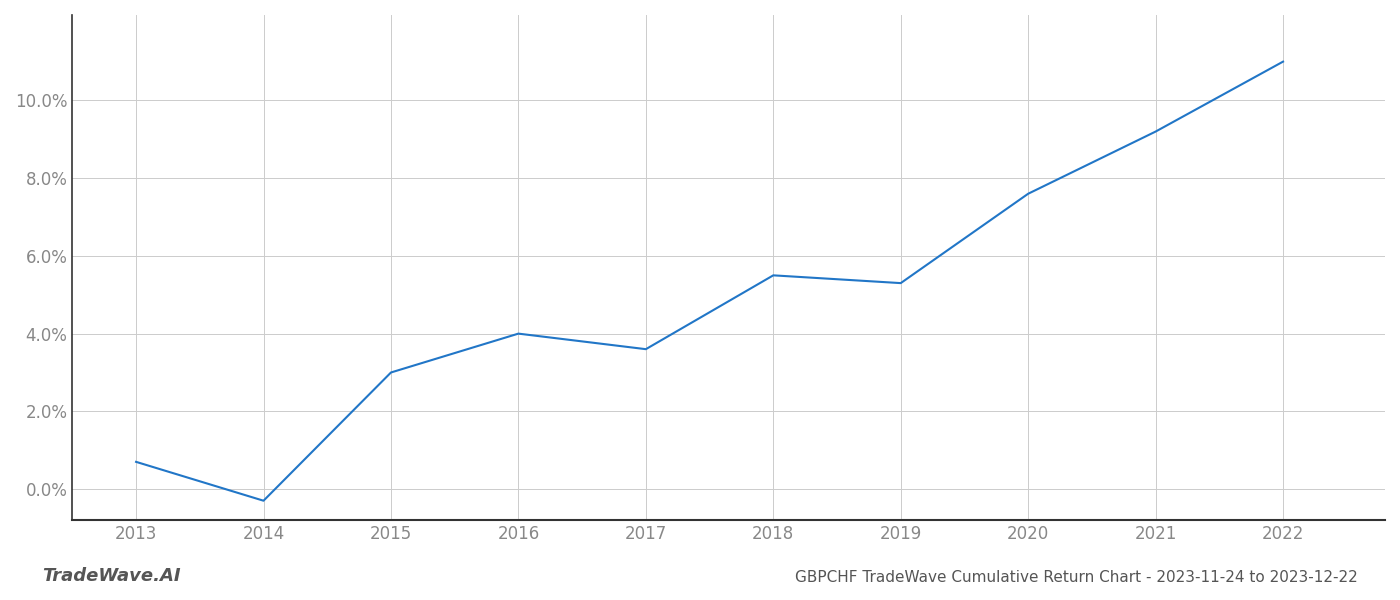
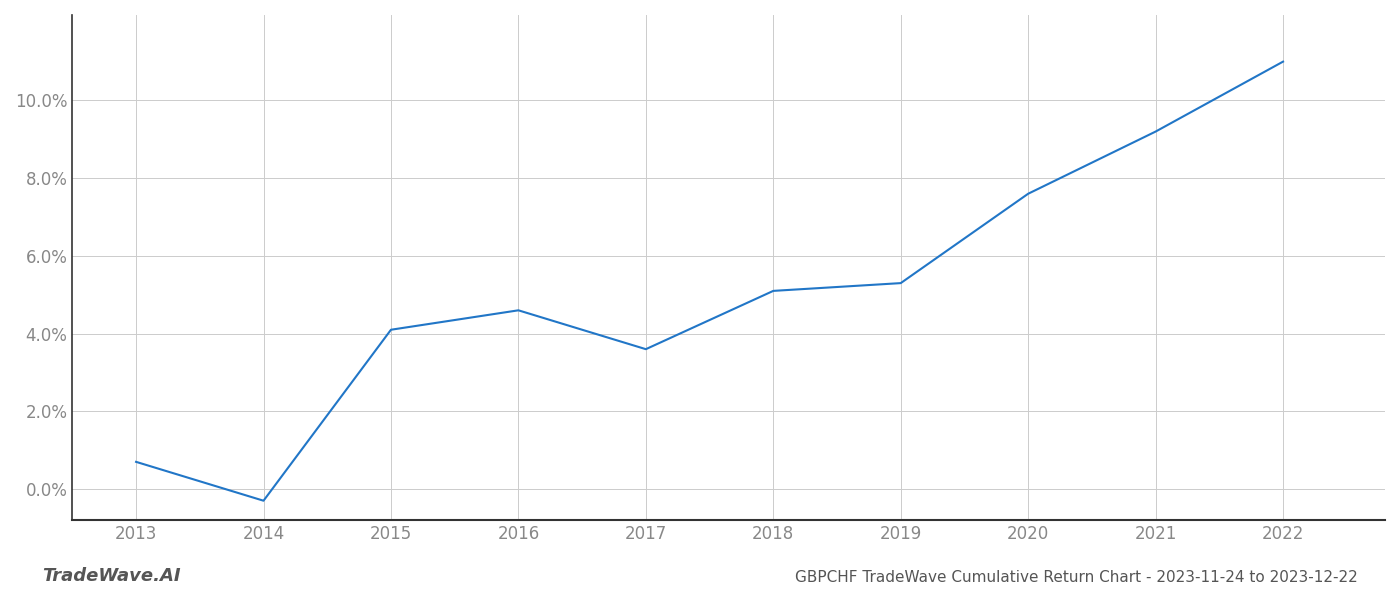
2015: 3.0% -> 4.1%
2016: 4.0% -> 4.6%
2018: 5.5% -> 5.1%
